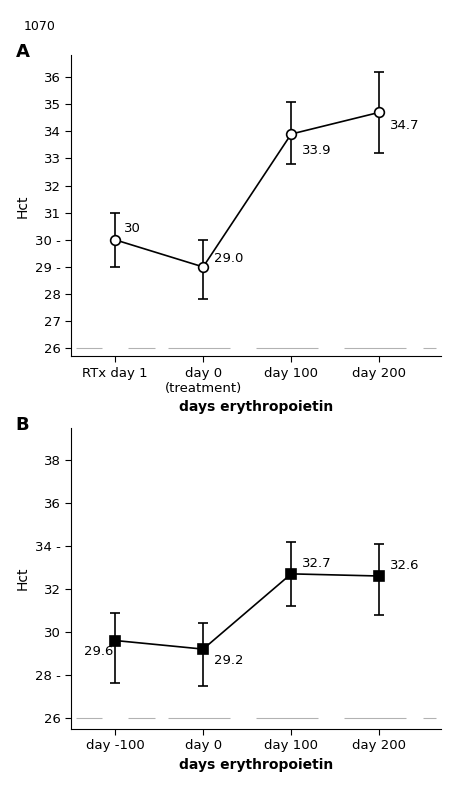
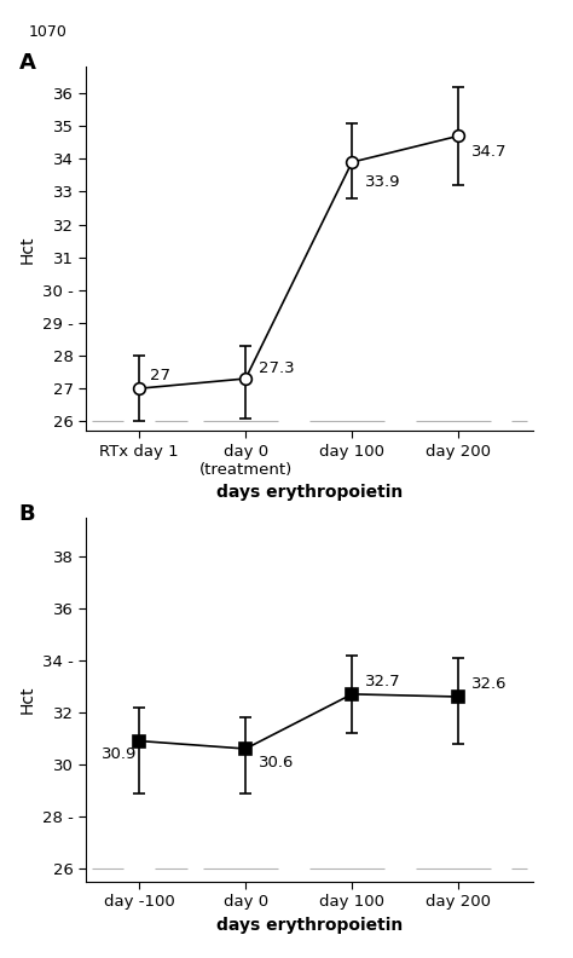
RTx day 1: 30 -> 27
day 0 (treatment): 29.0 -> 27.3
day -100: 29.6 -> 30.9
day 0: 29.2 -> 30.6
